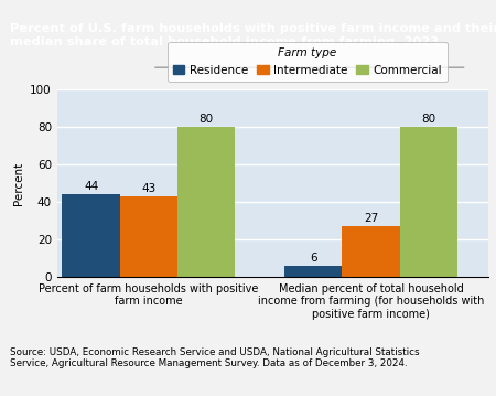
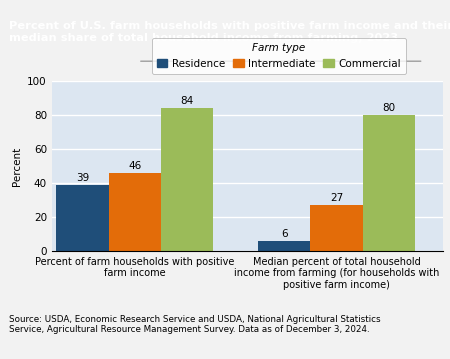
Residence/Percent of farm households with positive farm income: 44 -> 39
Intermediate/Percent of farm households with positive farm income: 43 -> 46
Commercial/Percent of farm households with positive farm income: 80 -> 84
